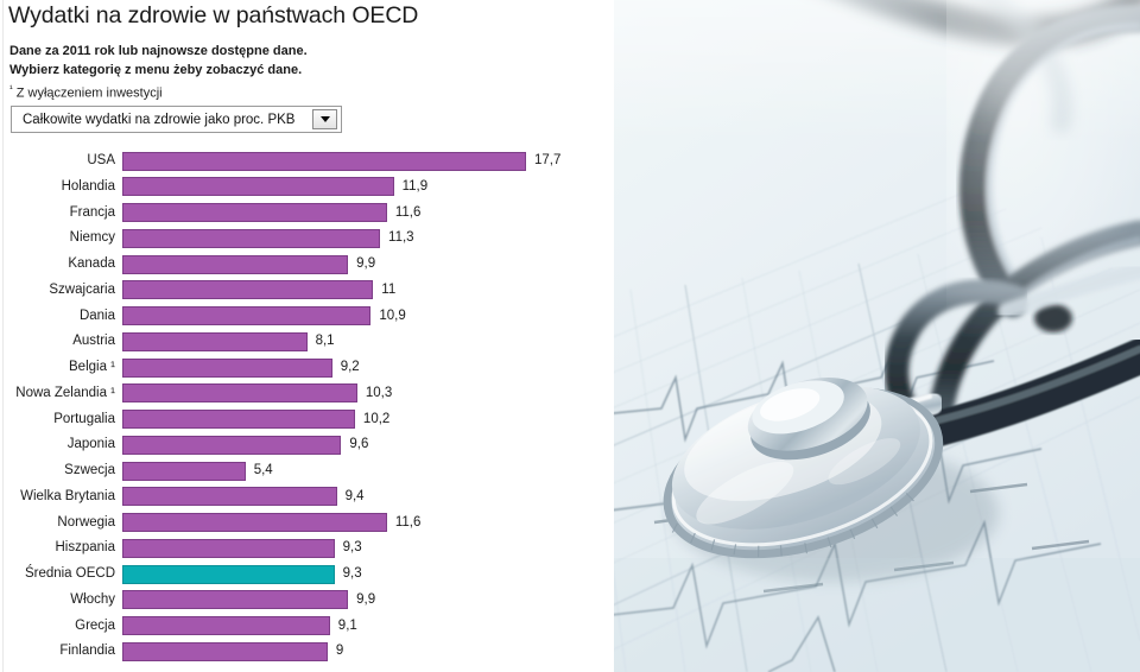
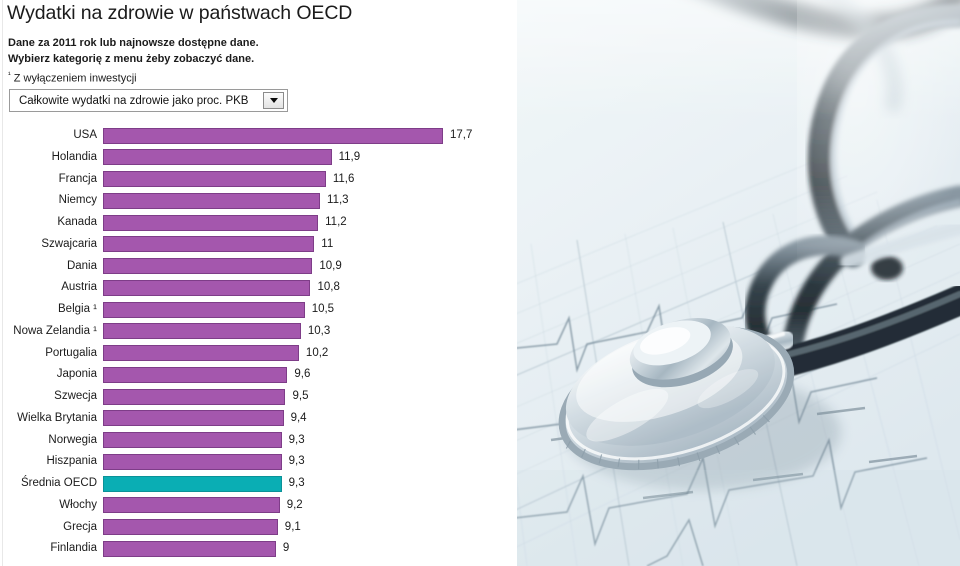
Kanada: 9,9 -> 11,2
Austria: 8,1 -> 10,8
Belgia ¹: 9,2 -> 10,5
Szwecja: 5,4 -> 9,5
Norwegia: 11,6 -> 9,3
Włochy: 9,9 -> 9,2
